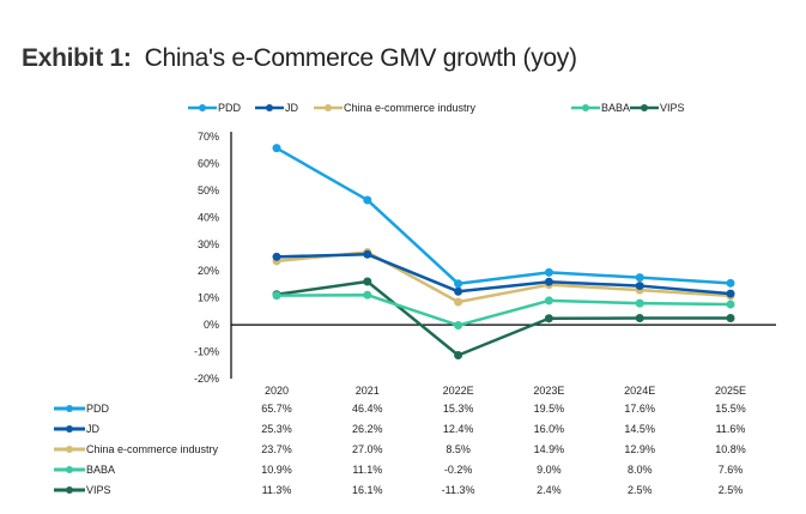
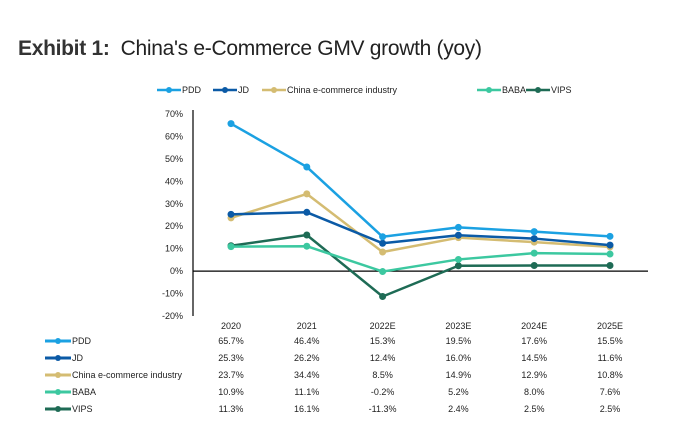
China e-commerce industry/2021: 27.0% -> 34.4%
BABA/2023E: 9.0% -> 5.2%
